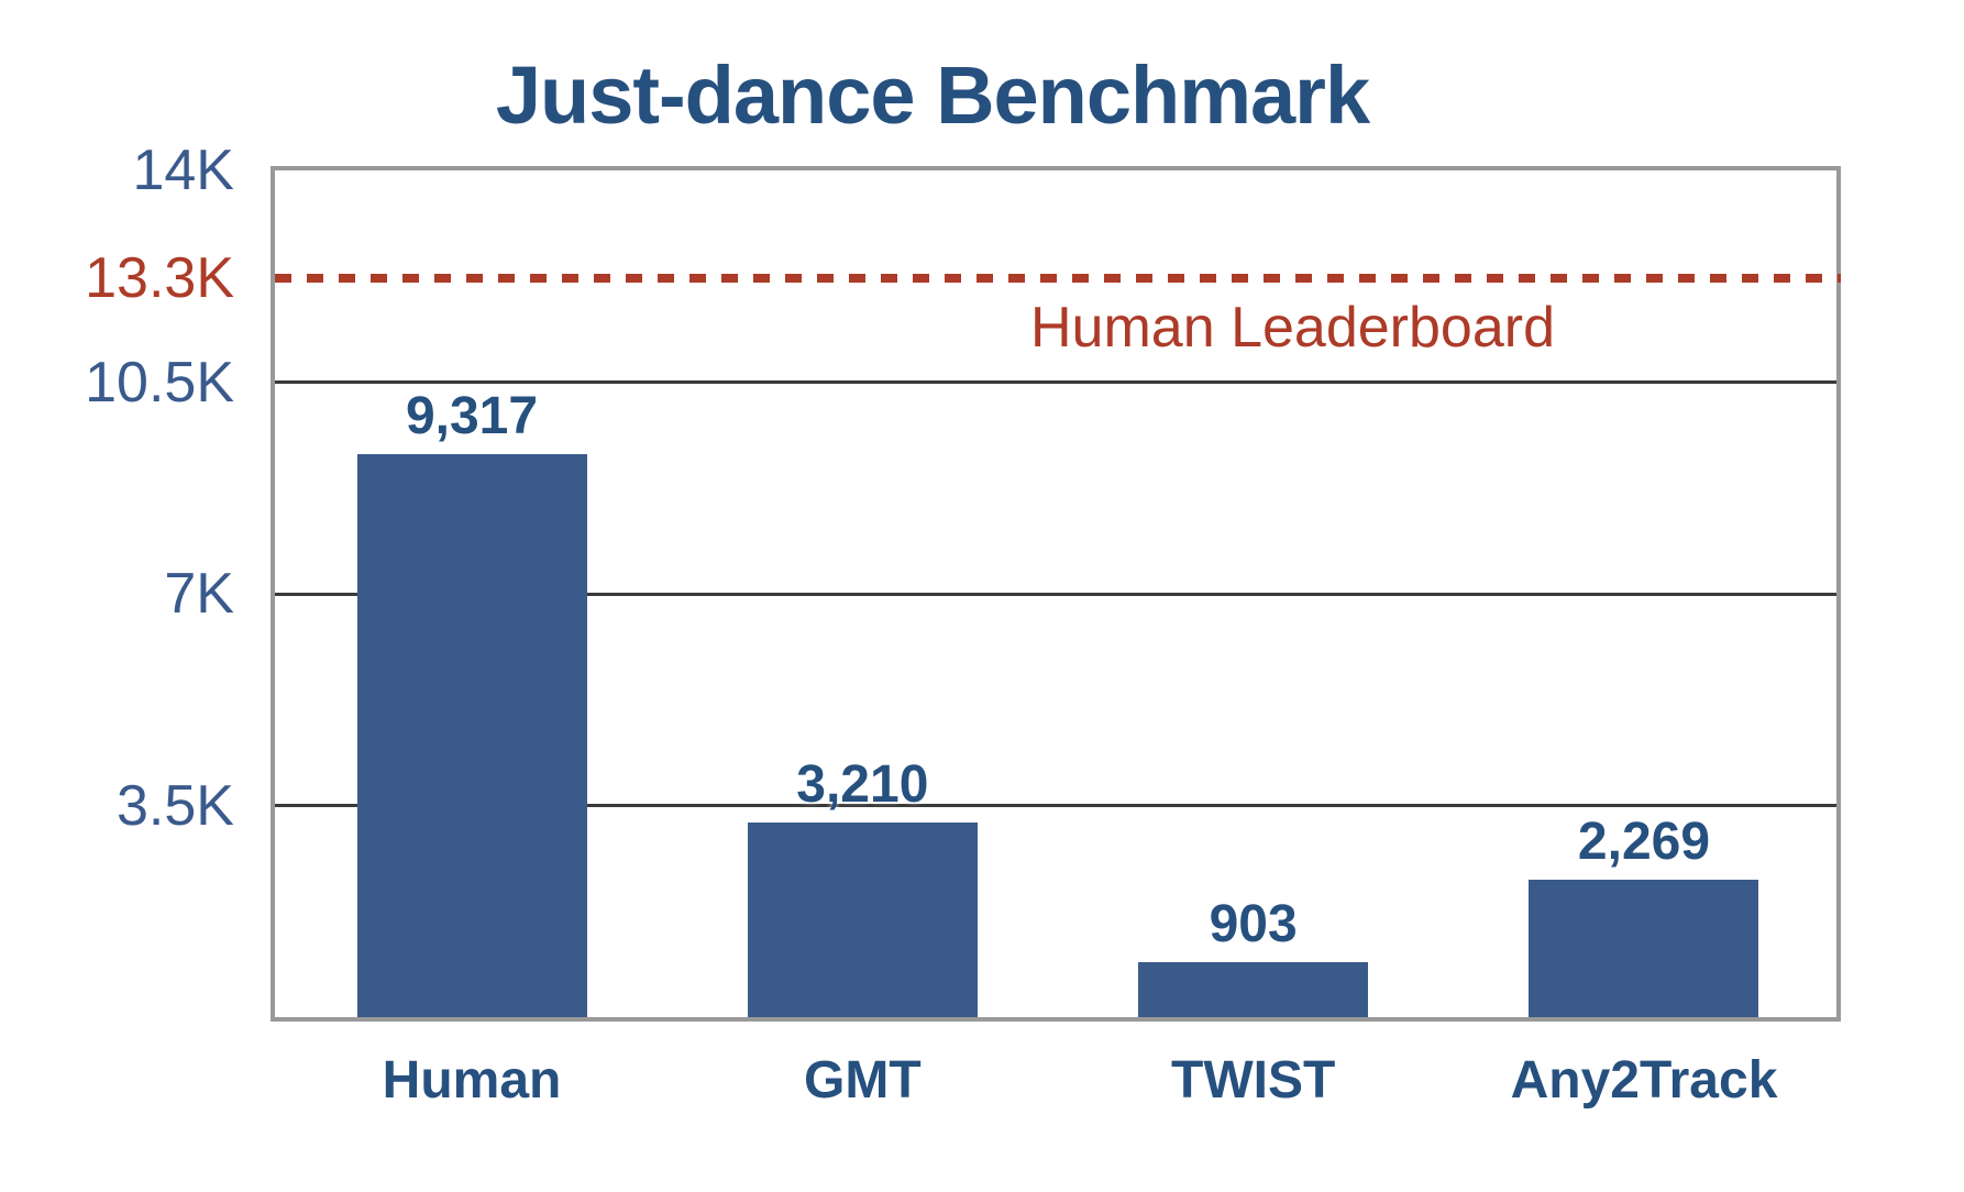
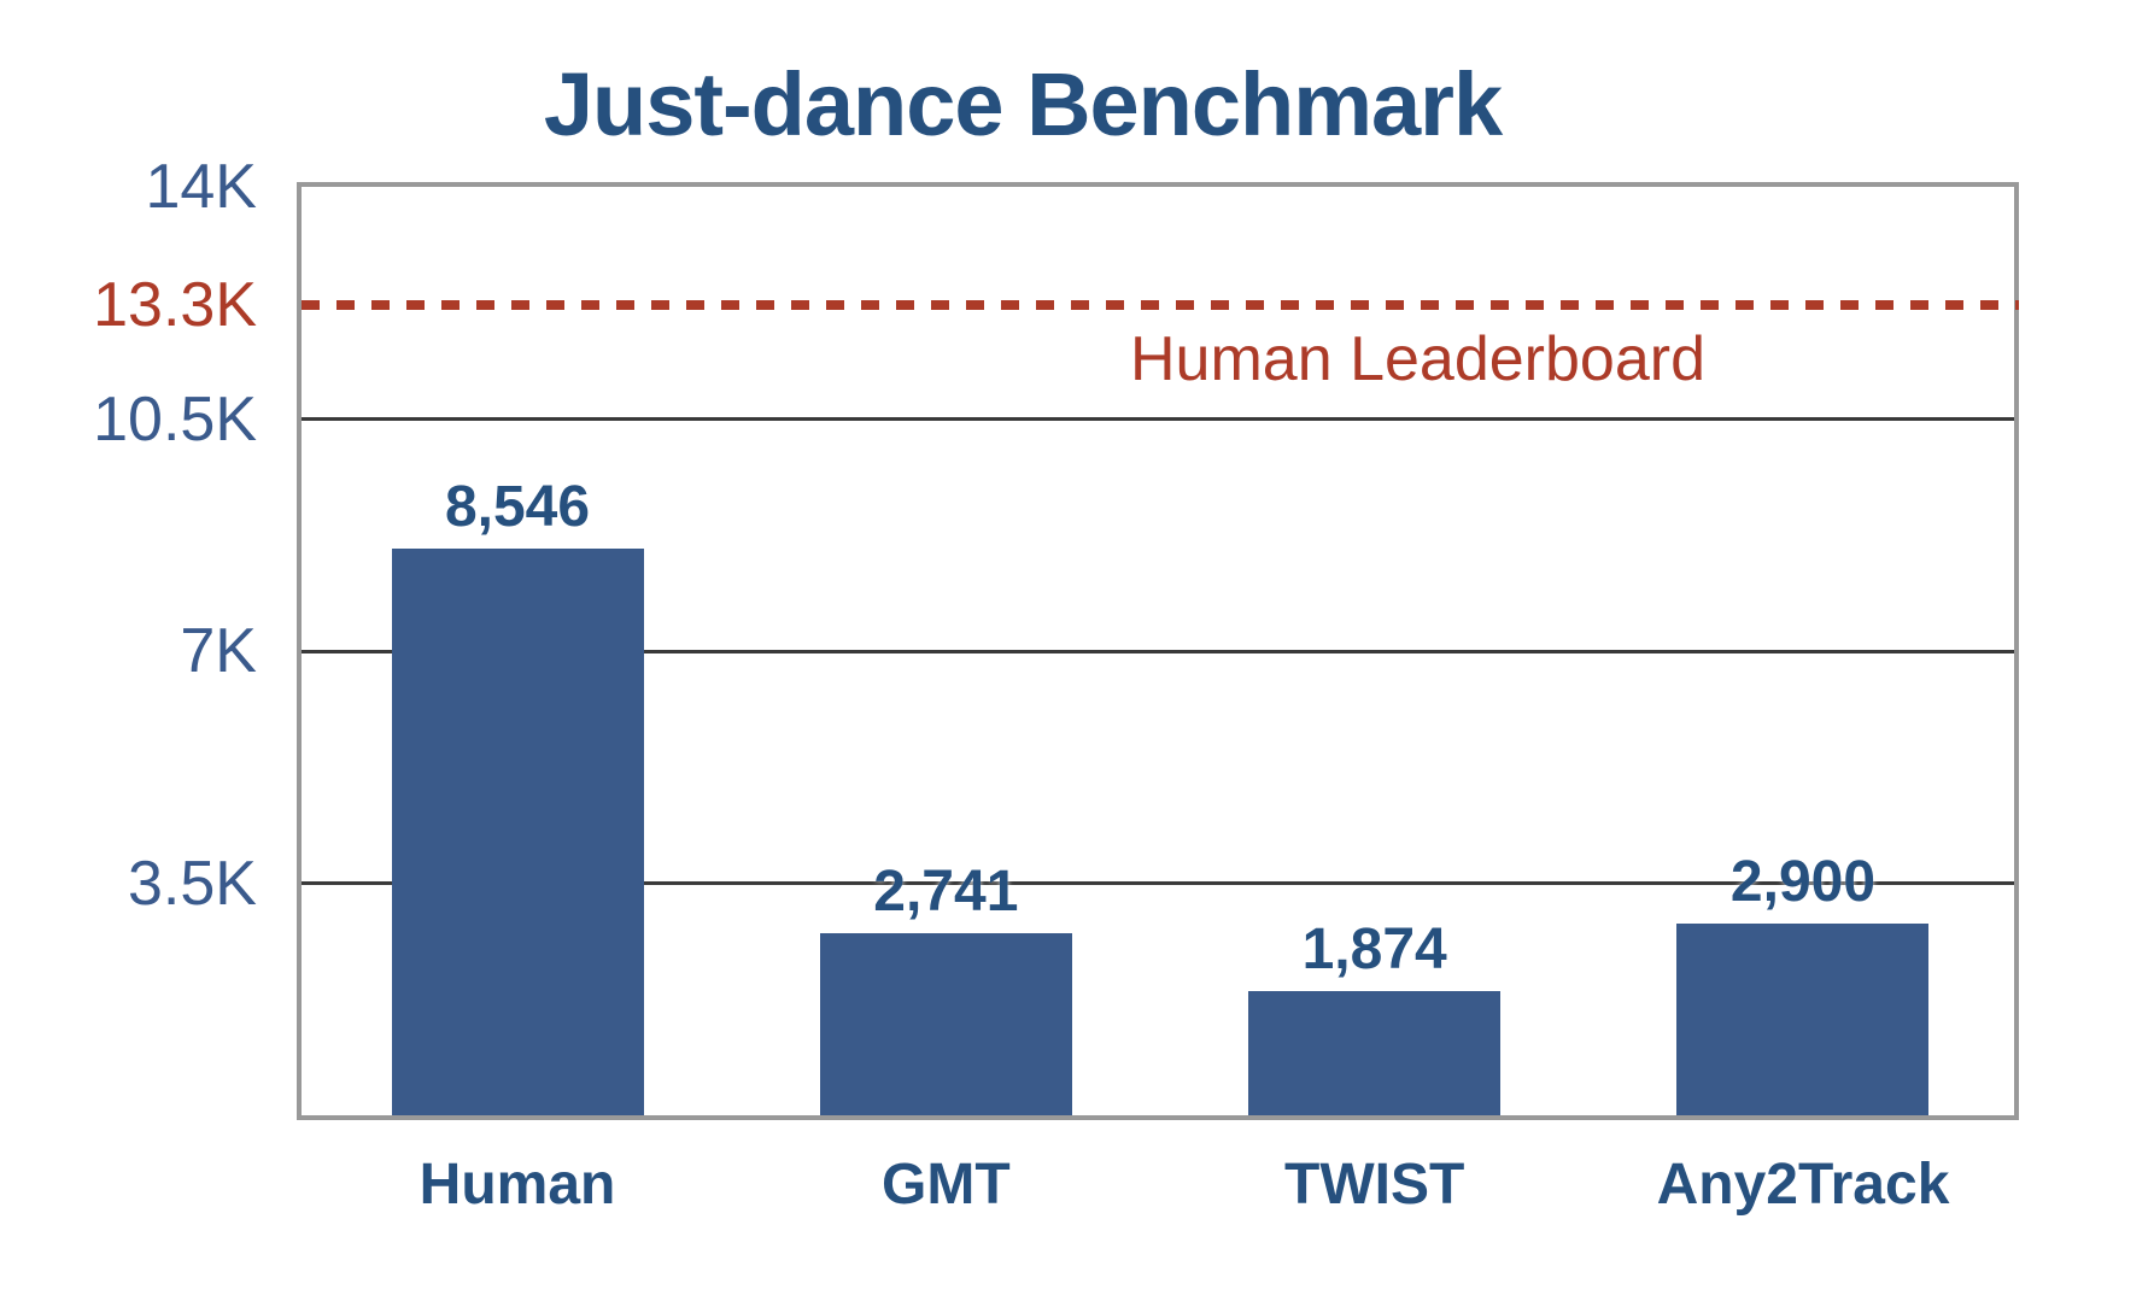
Human: 9,317 -> 8,546
GMT: 3,210 -> 2,741
TWIST: 903 -> 1,874
Any2Track: 2,269 -> 2,900
